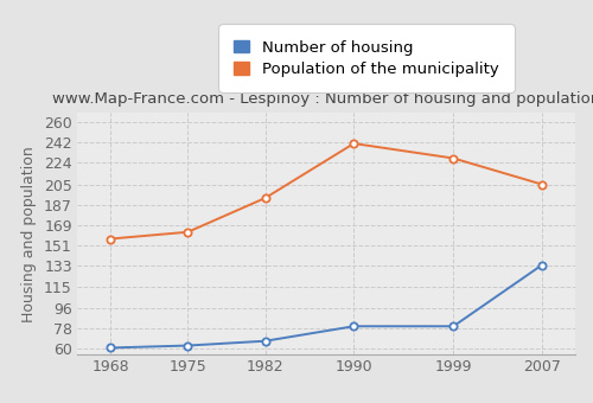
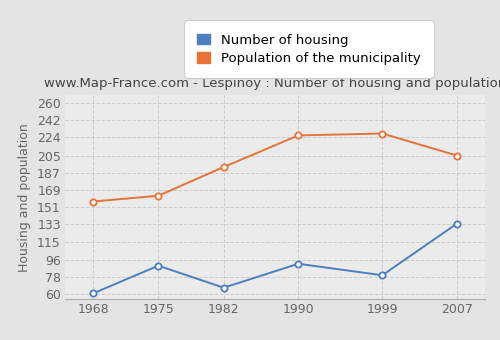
Number of housing/1975: 63 -> 90
Number of housing/1990: 80 -> 92
Population of the municipality/1990: 241 -> 226
